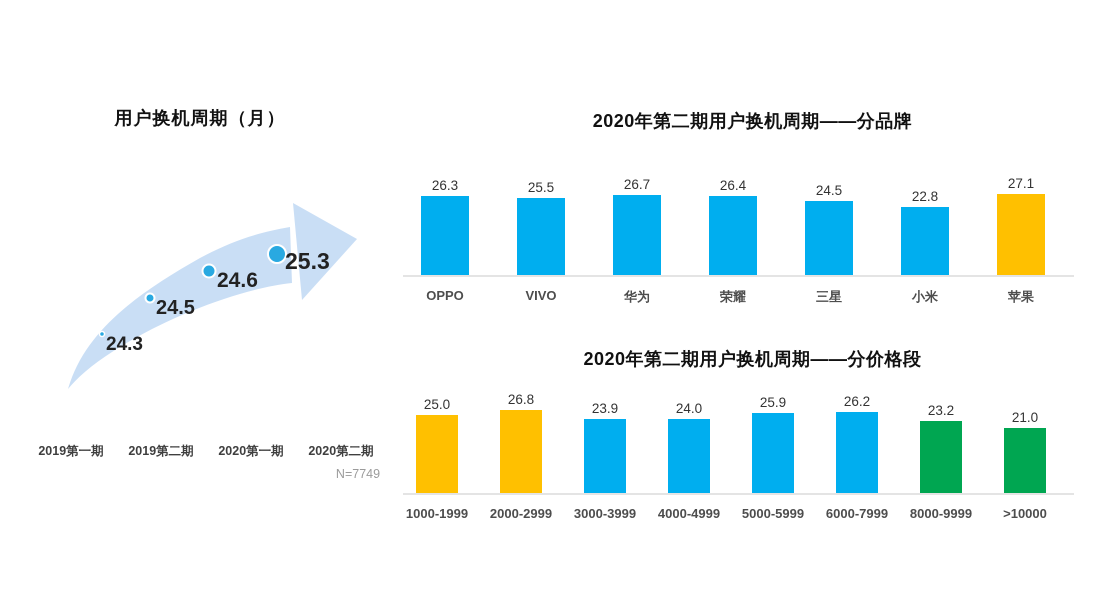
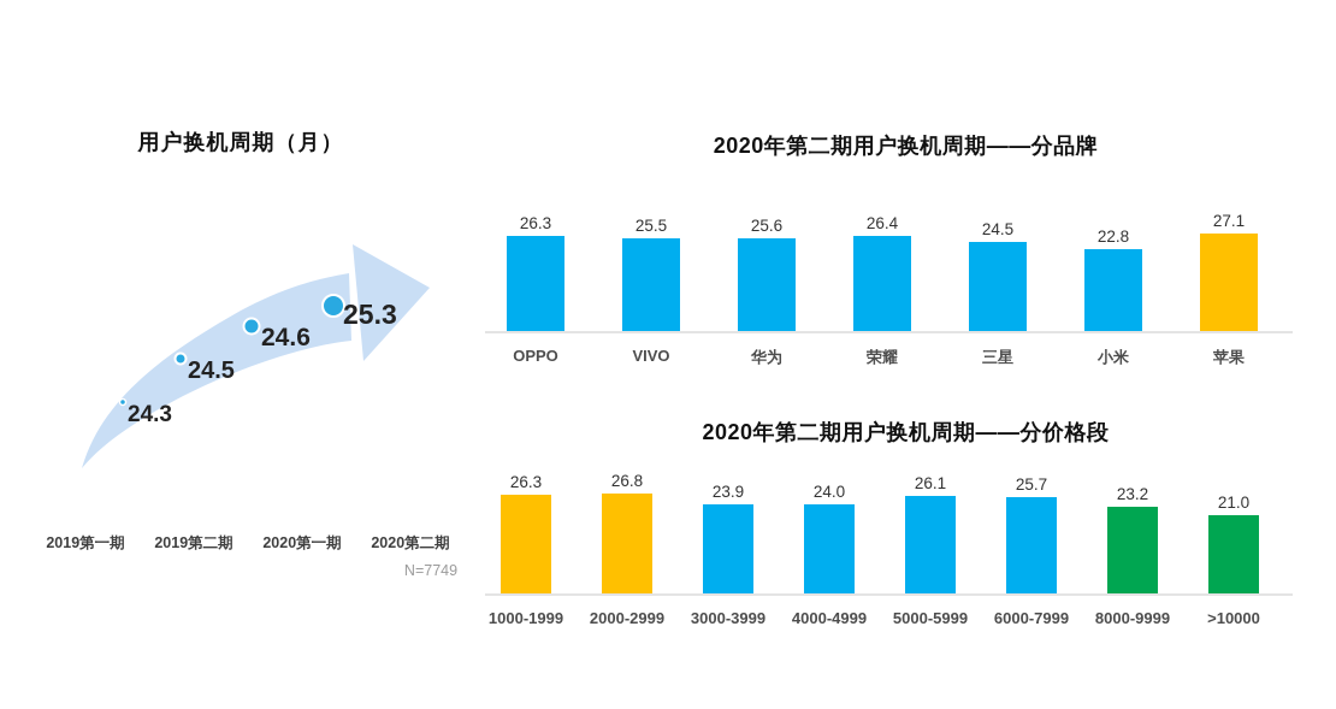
2020年第二期用户换机周期——分品牌/华为: 26.7 -> 25.6
2020年第二期用户换机周期——分价格段/1000-1999: 25.0 -> 26.3
2020年第二期用户换机周期——分价格段/5000-5999: 25.9 -> 26.1
2020年第二期用户换机周期——分价格段/6000-7999: 26.2 -> 25.7
